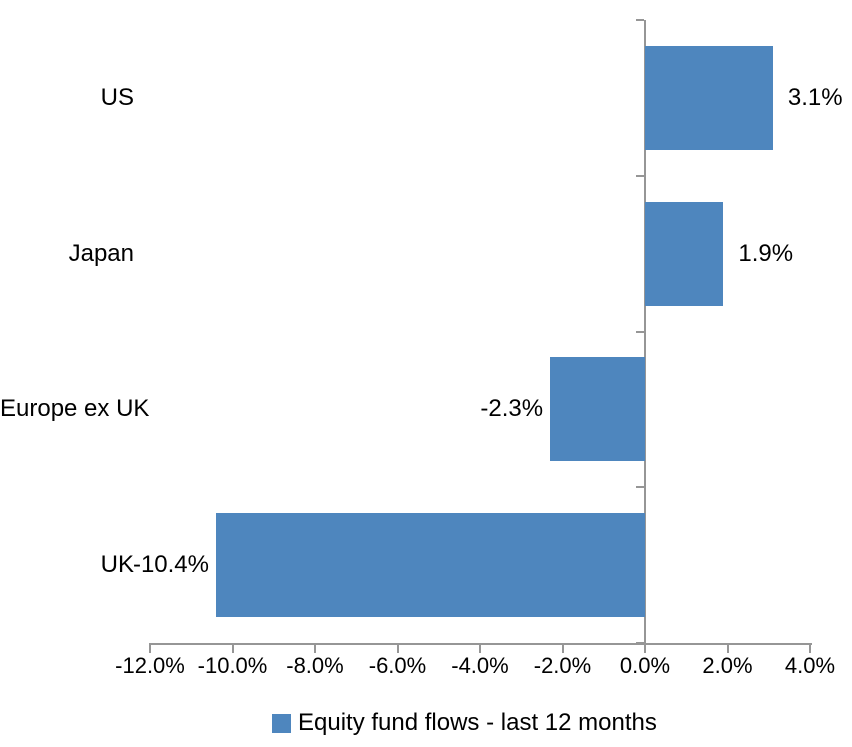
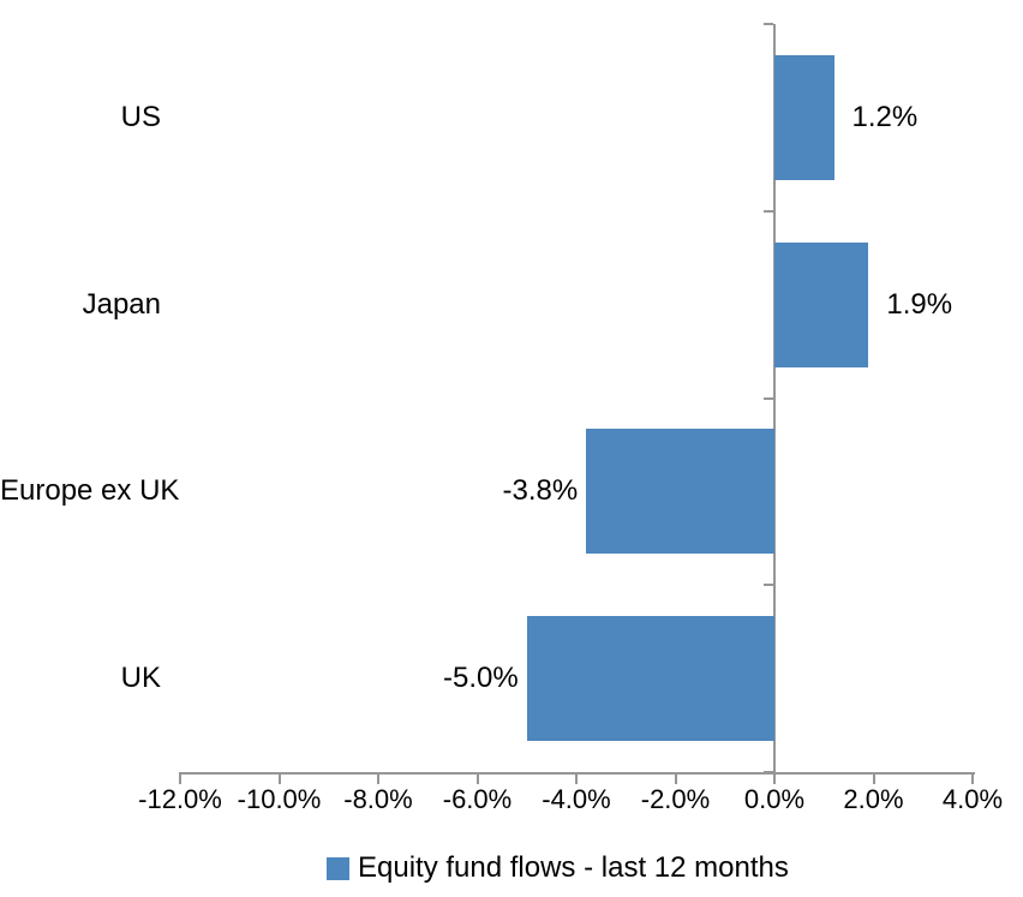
US: 3.1% -> 1.2%
Europe ex UK: -2.3% -> -3.8%
UK: -10.4% -> -5.0%
